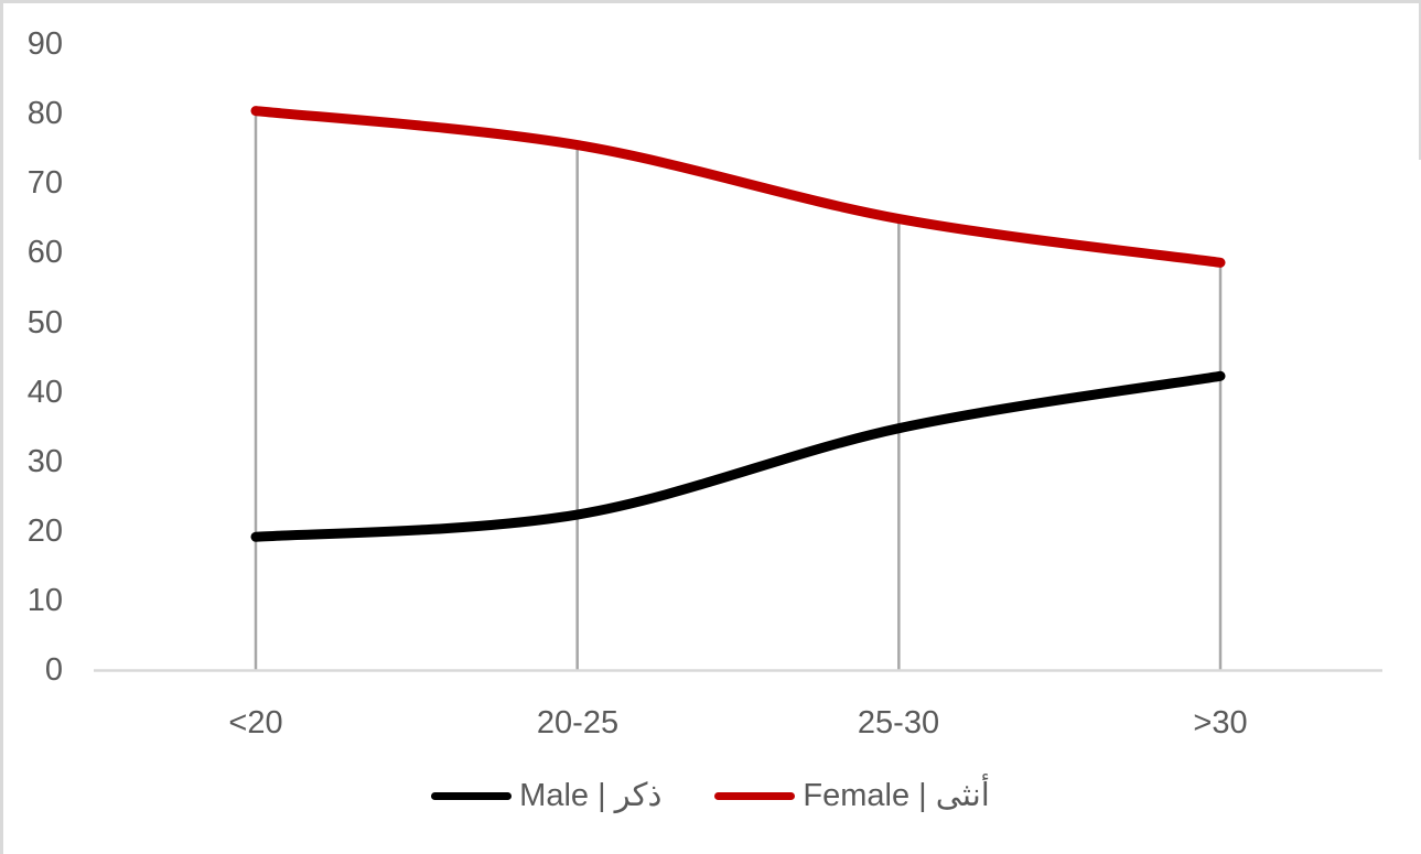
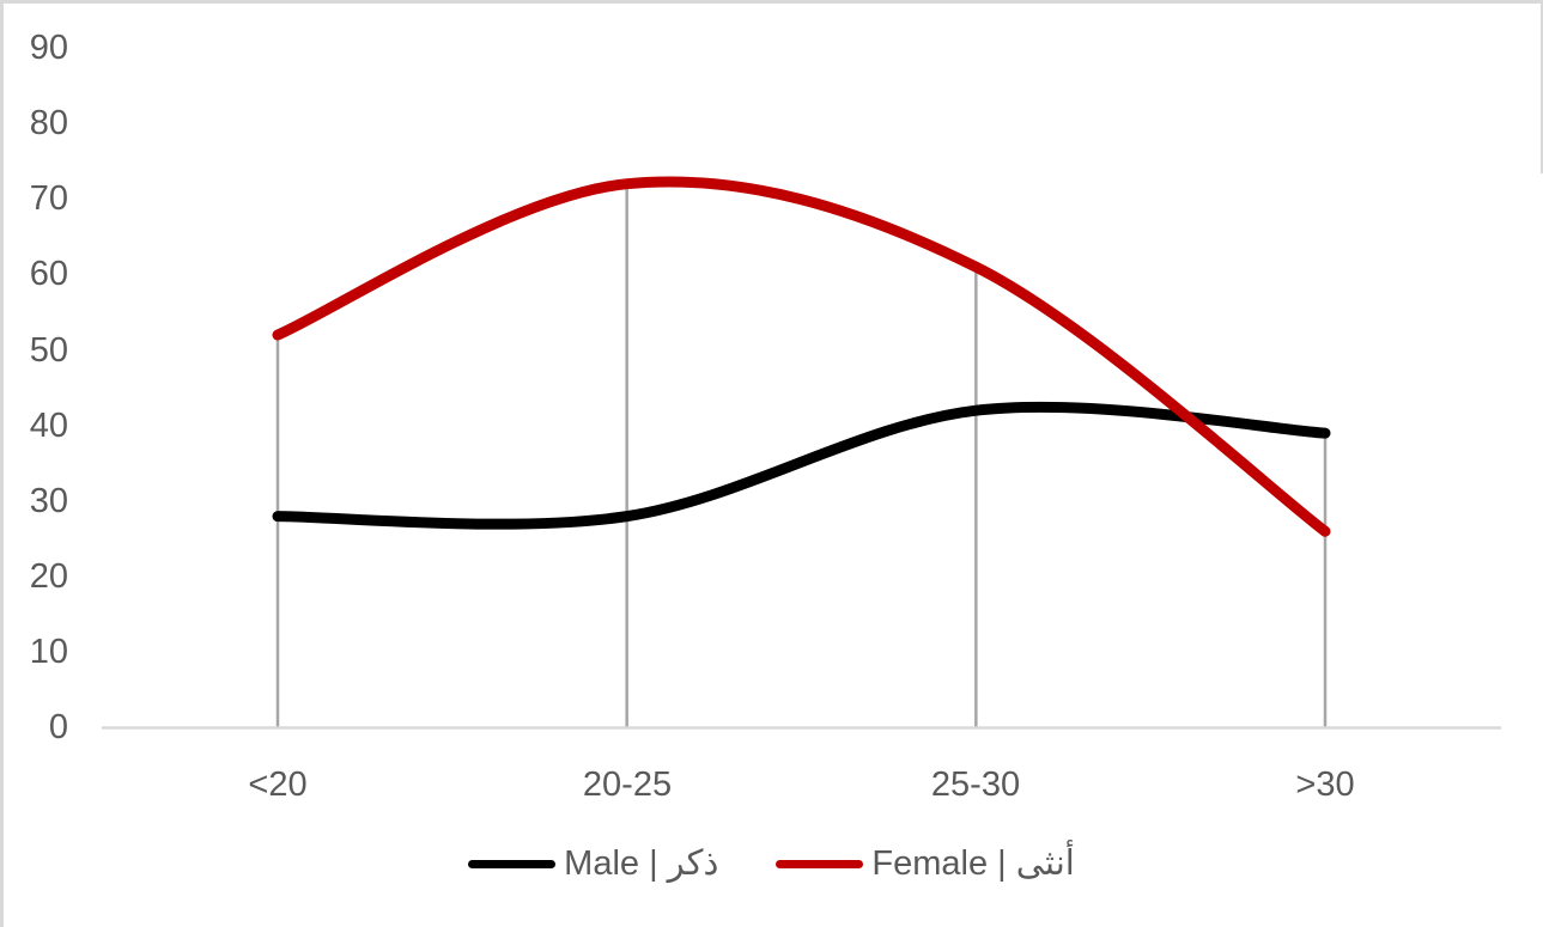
Male | ذكر/<20: 19 -> 28
Female | أنثى/<20: 80 -> 52
Male | ذكر/20-25: 22 -> 28
Female | أنثى/20-25: 76 -> 72
Male | ذكر/25-30: 35 -> 42
Female | أنثى/25-30: 65 -> 61
Male | ذكر/>30: 42 -> 39
Female | أنثى/>30: 59 -> 26
